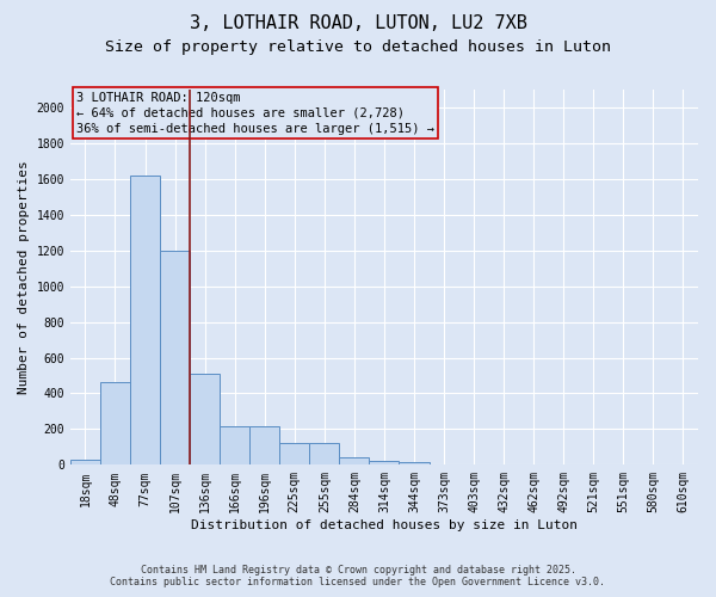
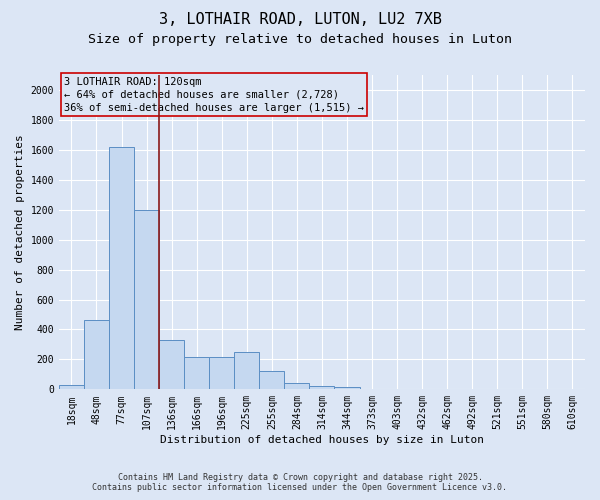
136sqm: 510 -> 330
225sqm: 120 -> 250
